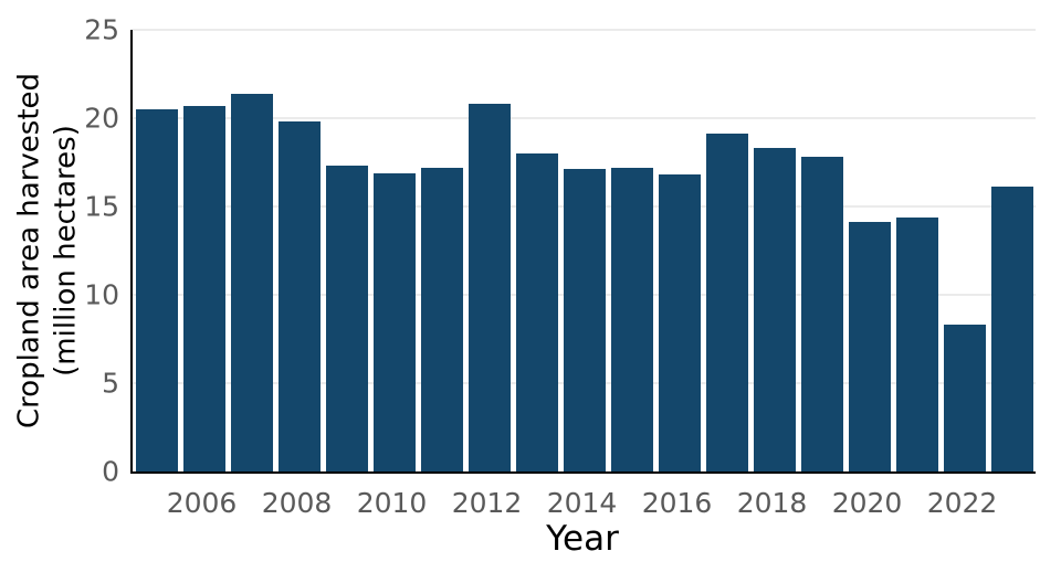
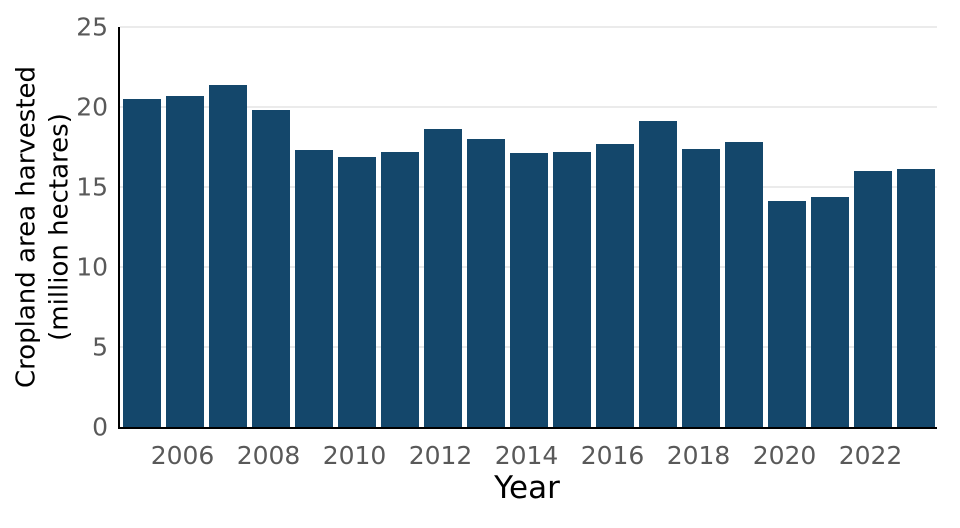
2012: 20.8 -> 18.6
2016: 16.8 -> 17.7
2018: 18.3 -> 17.4
2022: 8.3 -> 16.0
